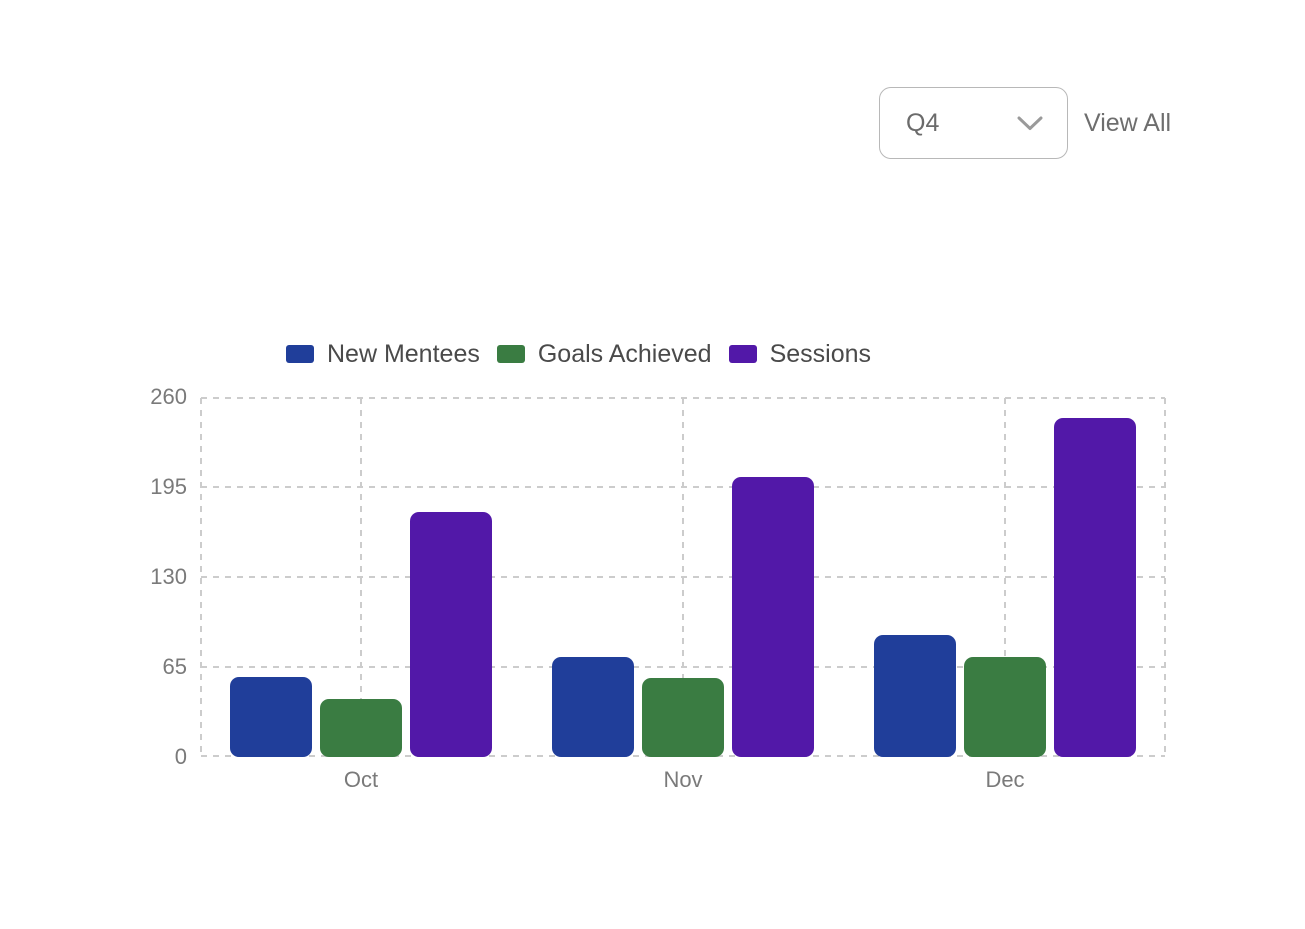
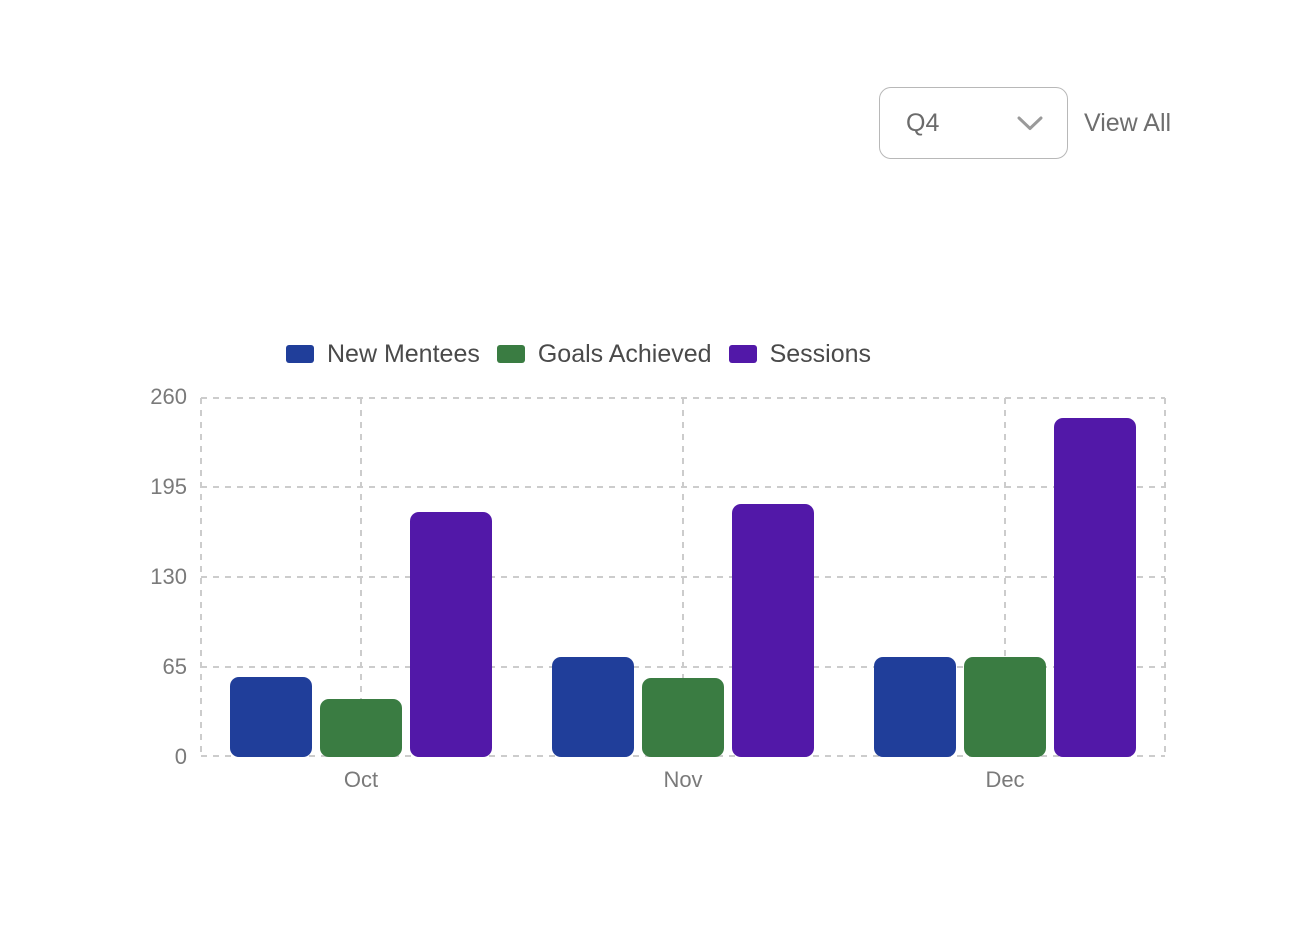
Sessions/Nov: 202 -> 183
New Mentees/Dec: 88 -> 72
